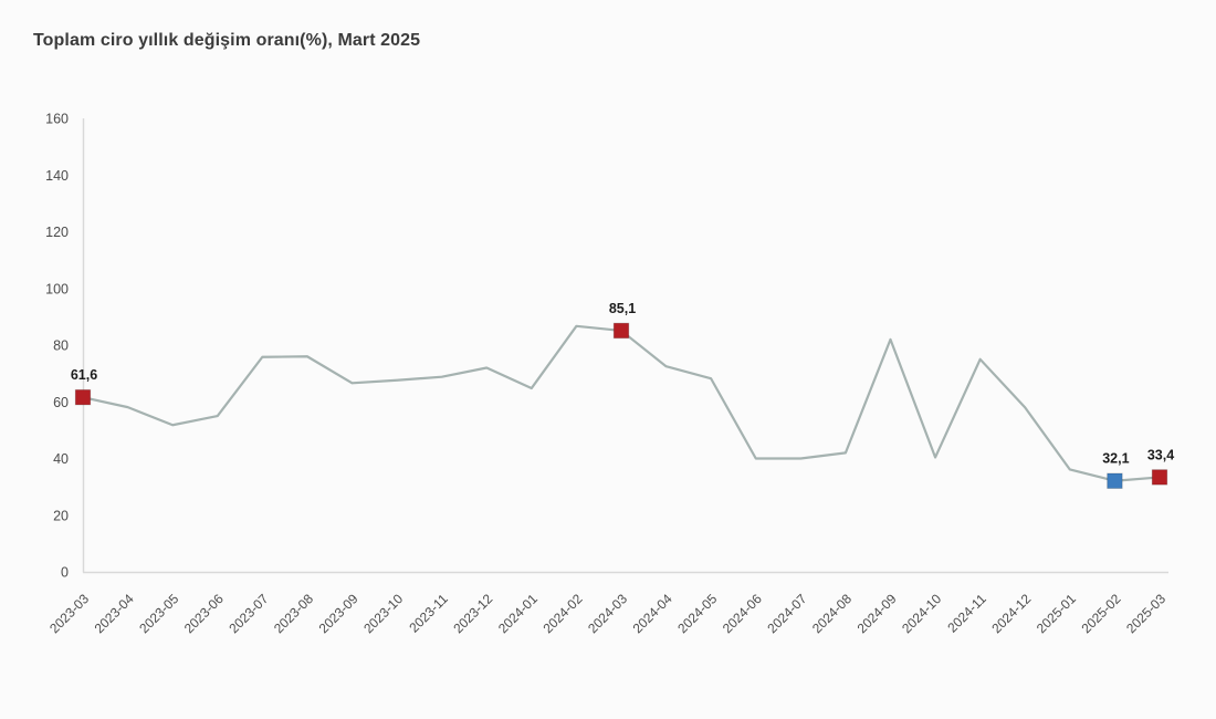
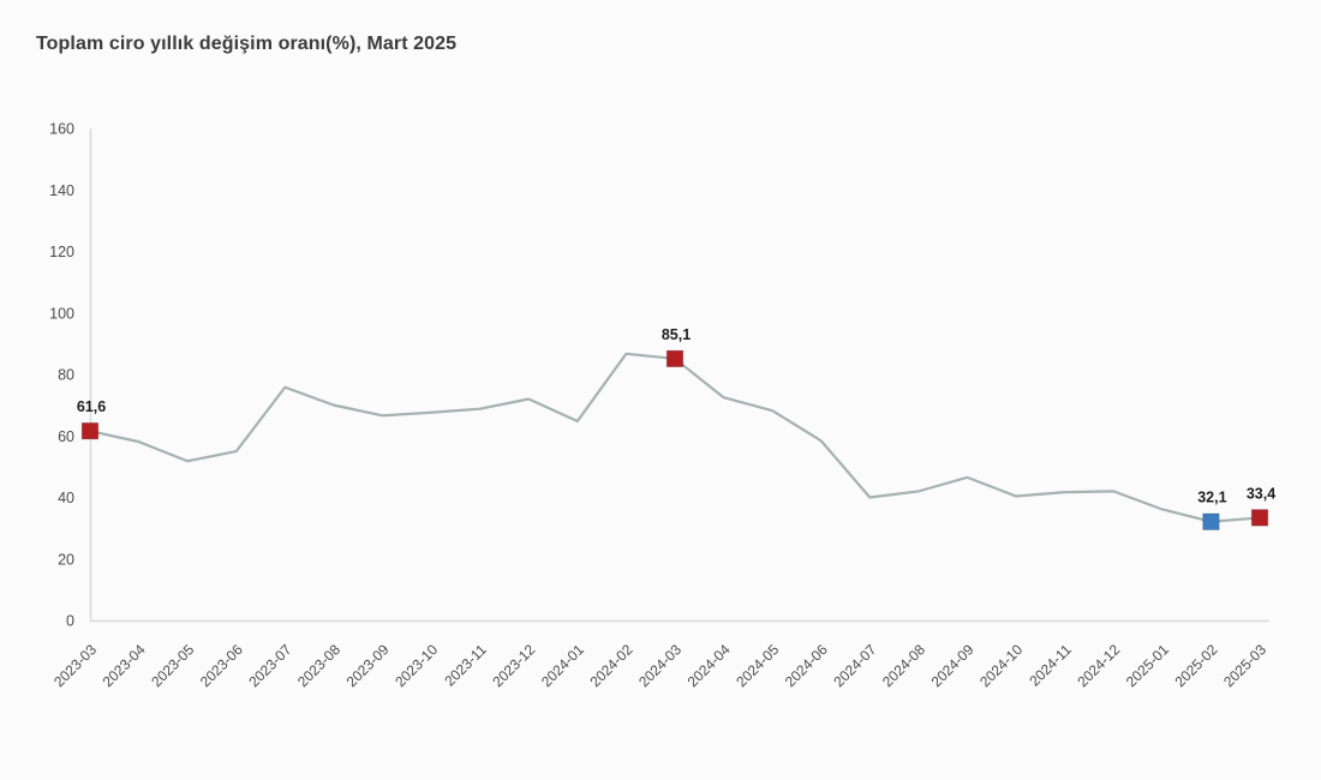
2023-08: 76 -> 70
2024-06: 40 -> 58
2024-09: 82 -> 46
2024-11: 75 -> 42
2024-12: 58 -> 42
